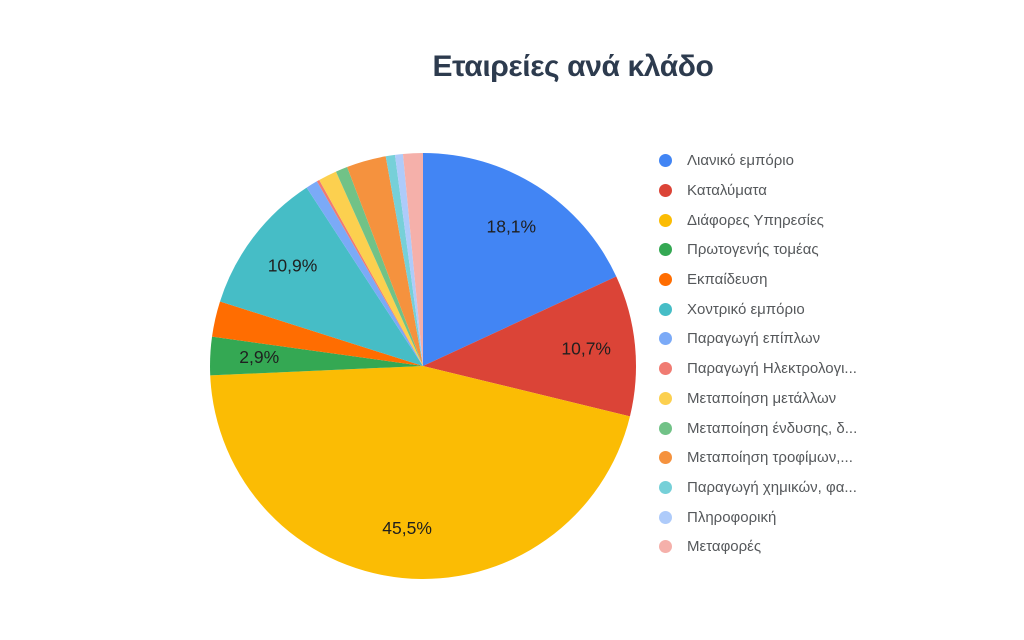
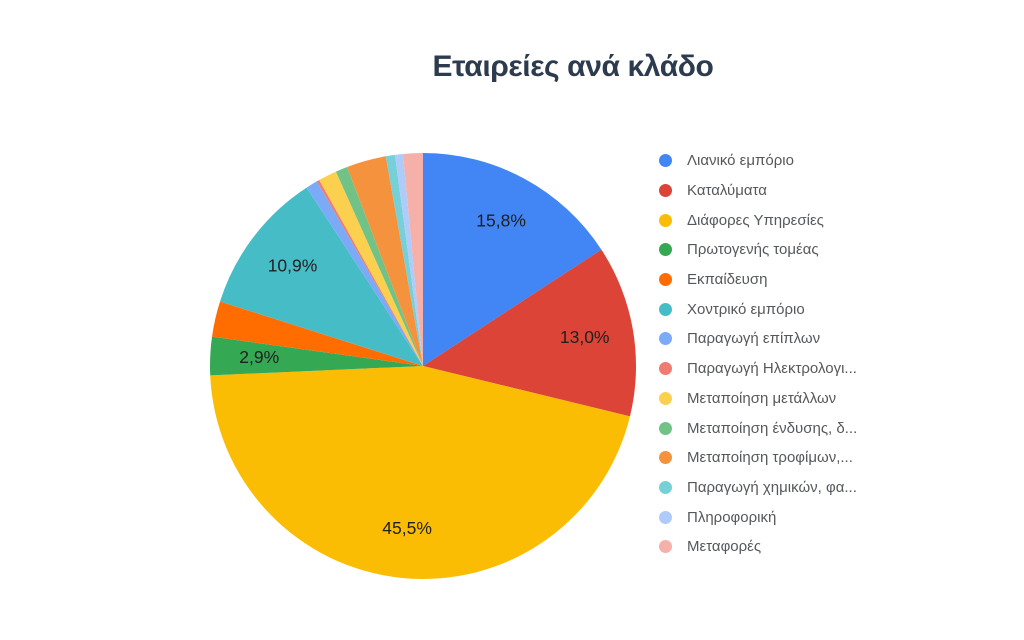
Λιανικό εμπόριο: 18,1% -> 15,8%
Καταλύματα: 10,7% -> 13,0%
